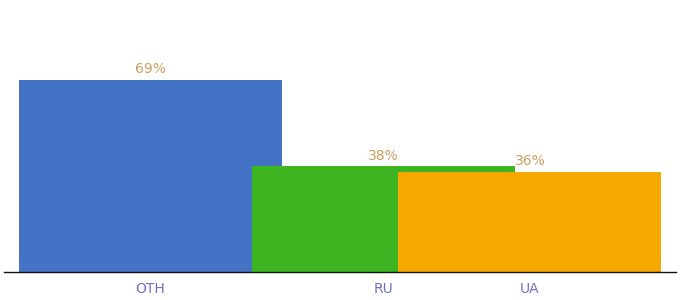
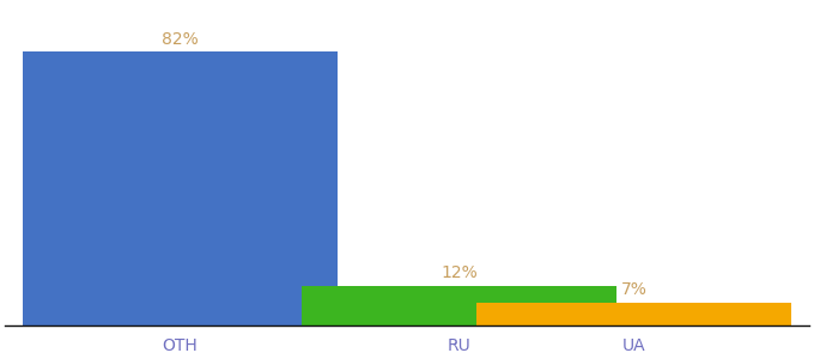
OTH: 69% -> 82%
RU: 38% -> 12%
UA: 36% -> 7%
